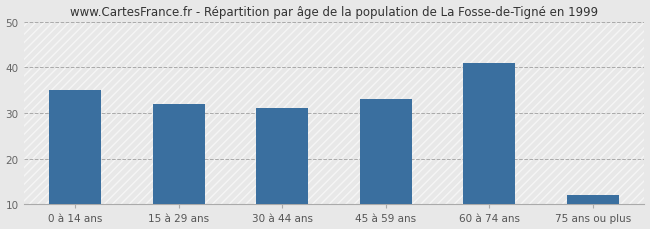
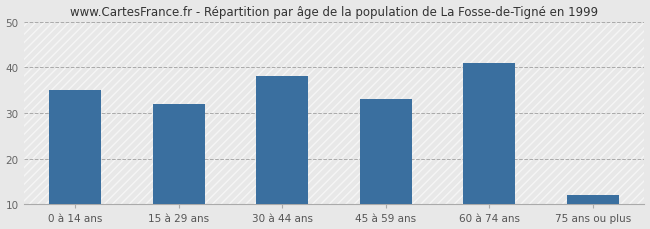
30 à 44 ans: 31 -> 38
